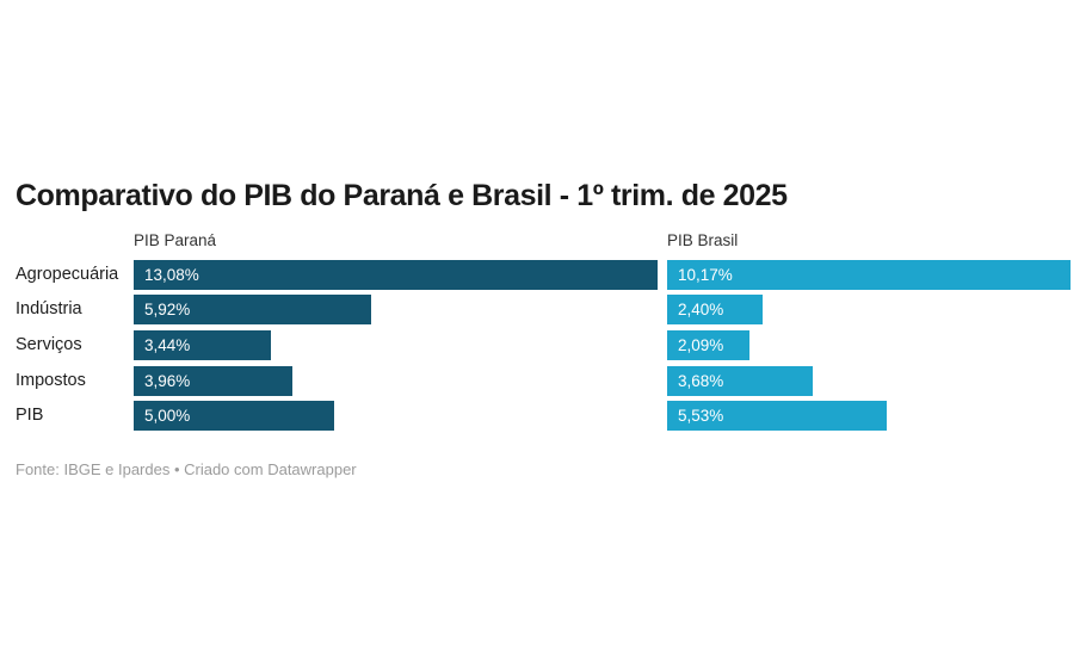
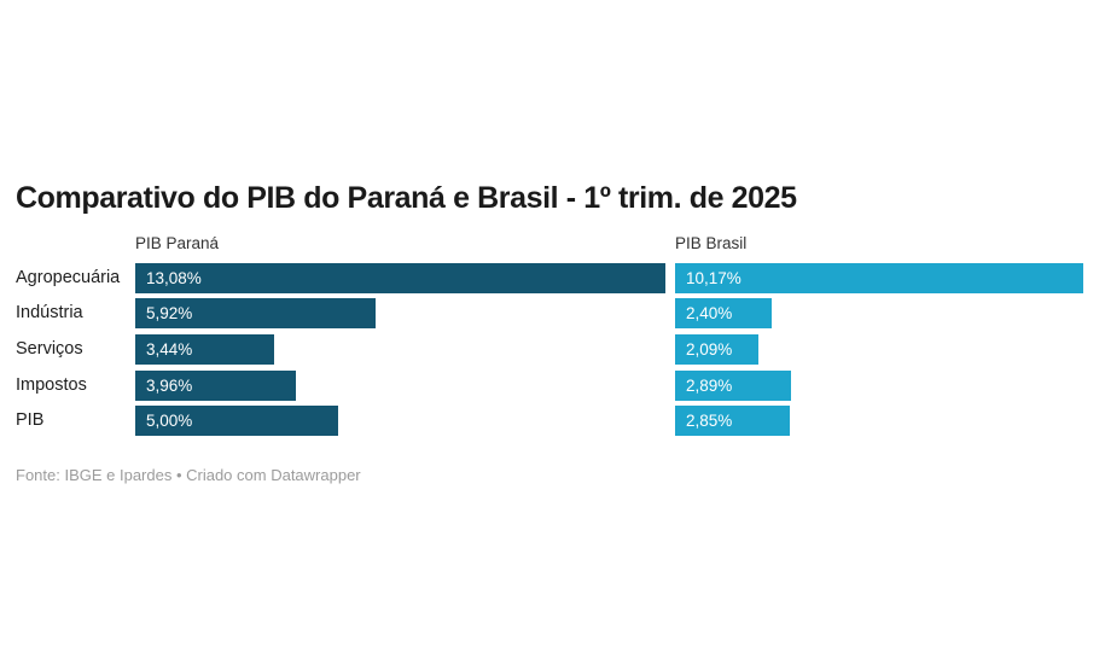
PIB Brasil/Impostos: 3,68% -> 2,89%
PIB Brasil/PIB: 5,53% -> 2,85%
